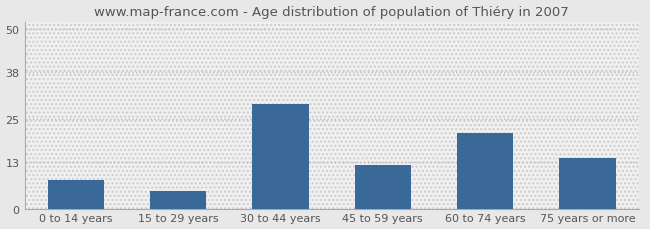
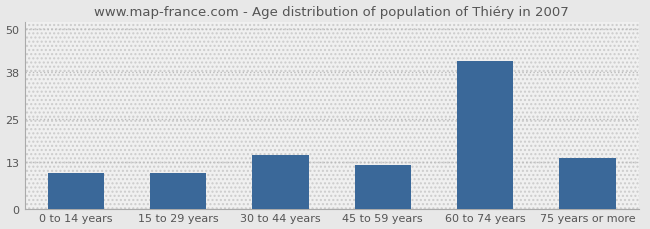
0 to 14 years: 8 -> 10
15 to 29 years: 5 -> 10
30 to 44 years: 29 -> 15
60 to 74 years: 21 -> 41
